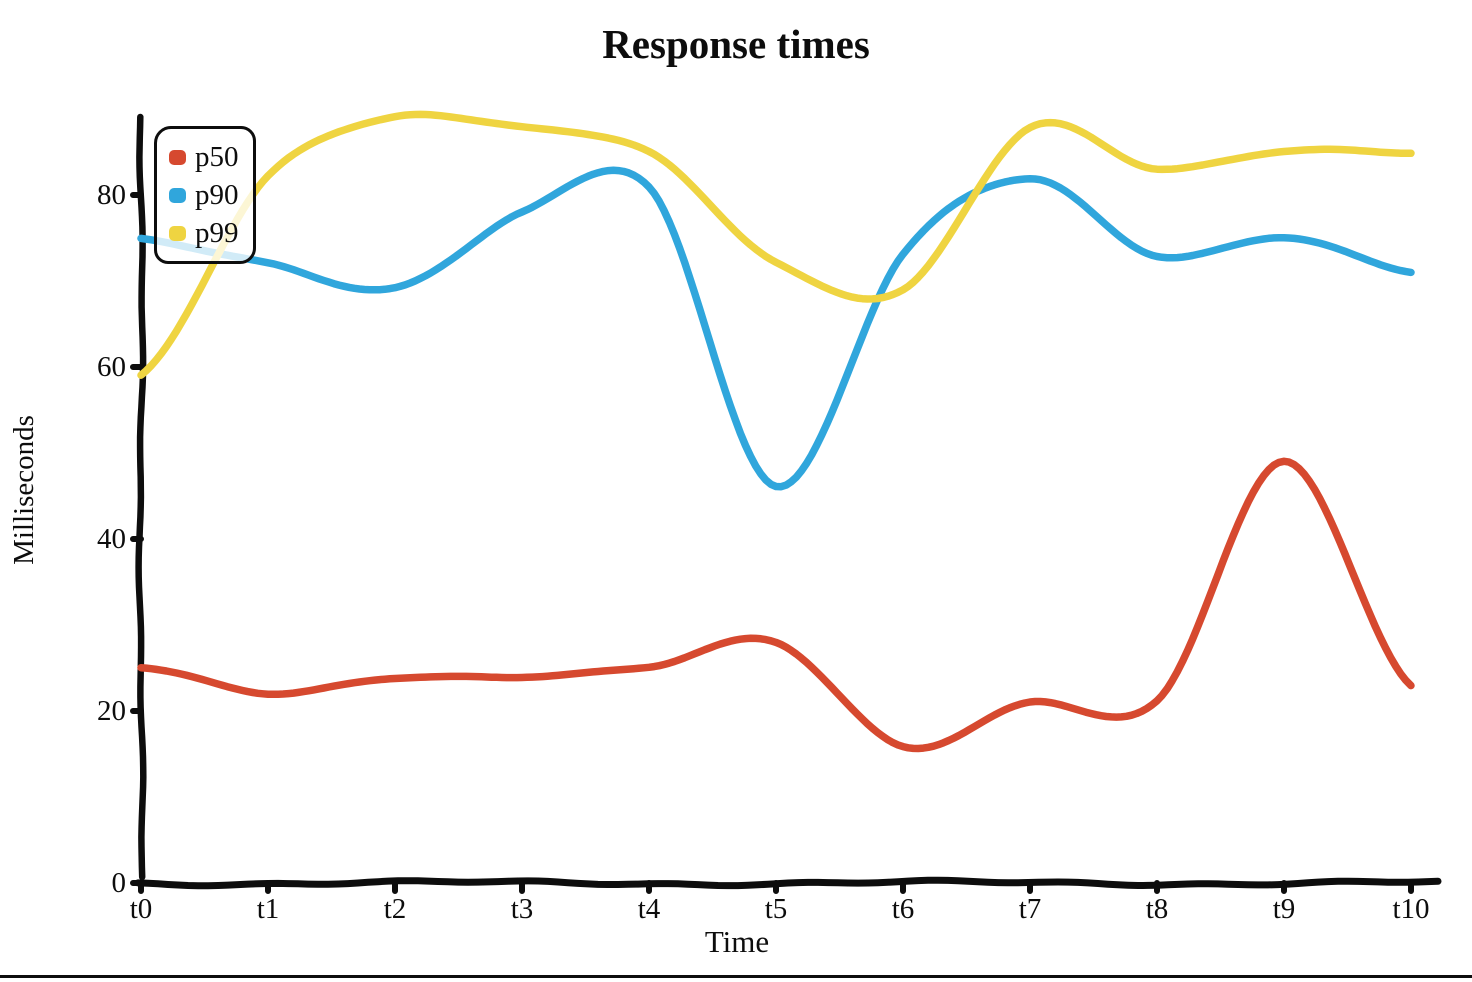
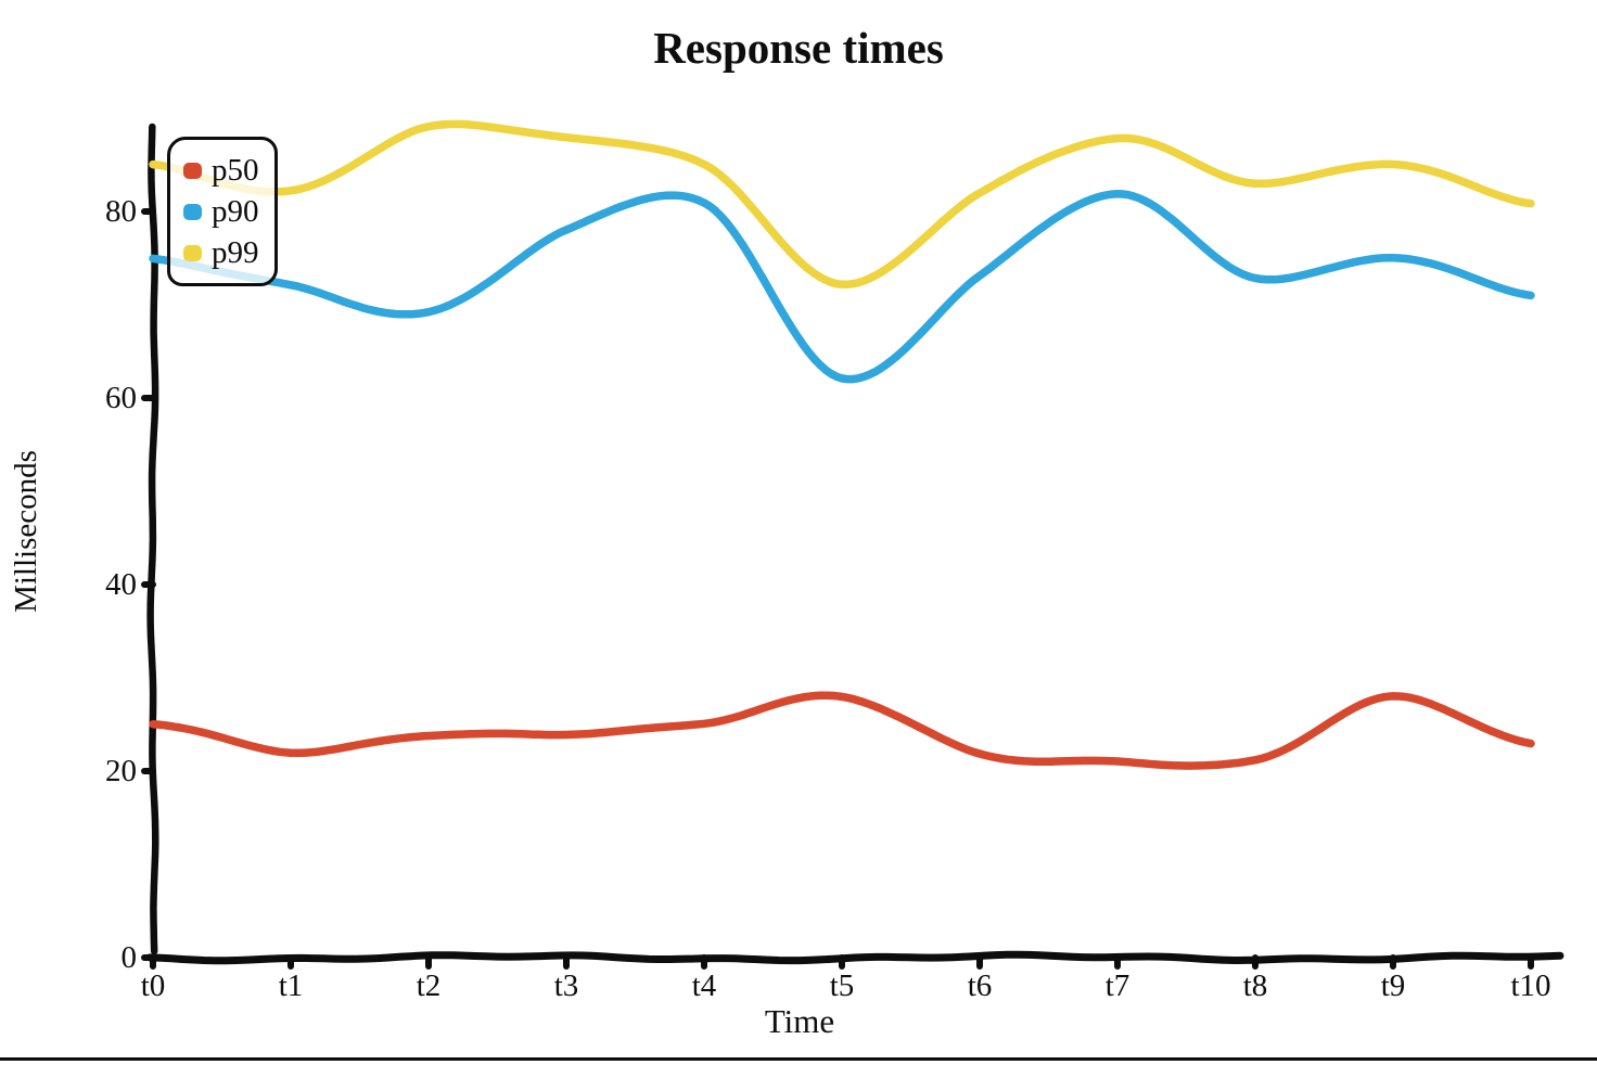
p99/t0: 59 -> 85
p90/t5: 46 -> 62
p50/t6: 16 -> 22
p99/t6: 69 -> 82
p50/t9: 49 -> 28
p99/t10: 85 -> 81
